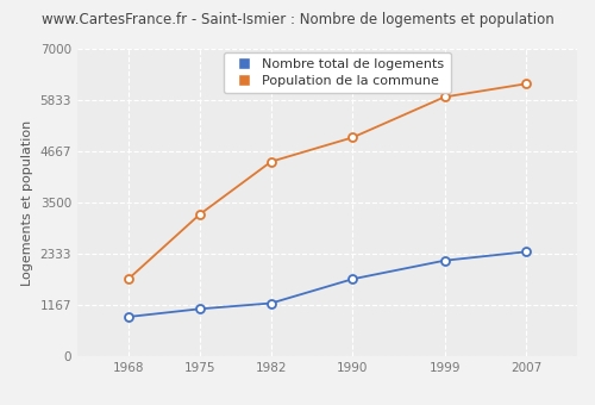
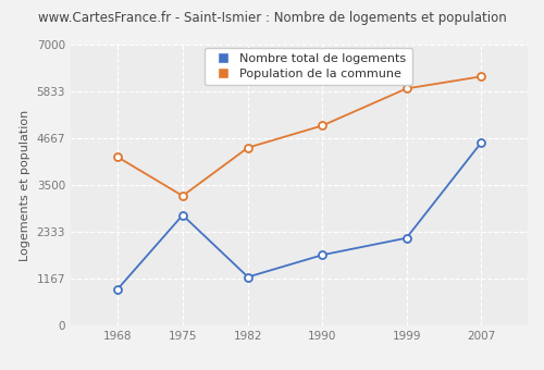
Population de la commune/1968: 1760 -> 4200
Nombre total de logements/1975: 1080 -> 2750
Nombre total de logements/2007: 2380 -> 4550
